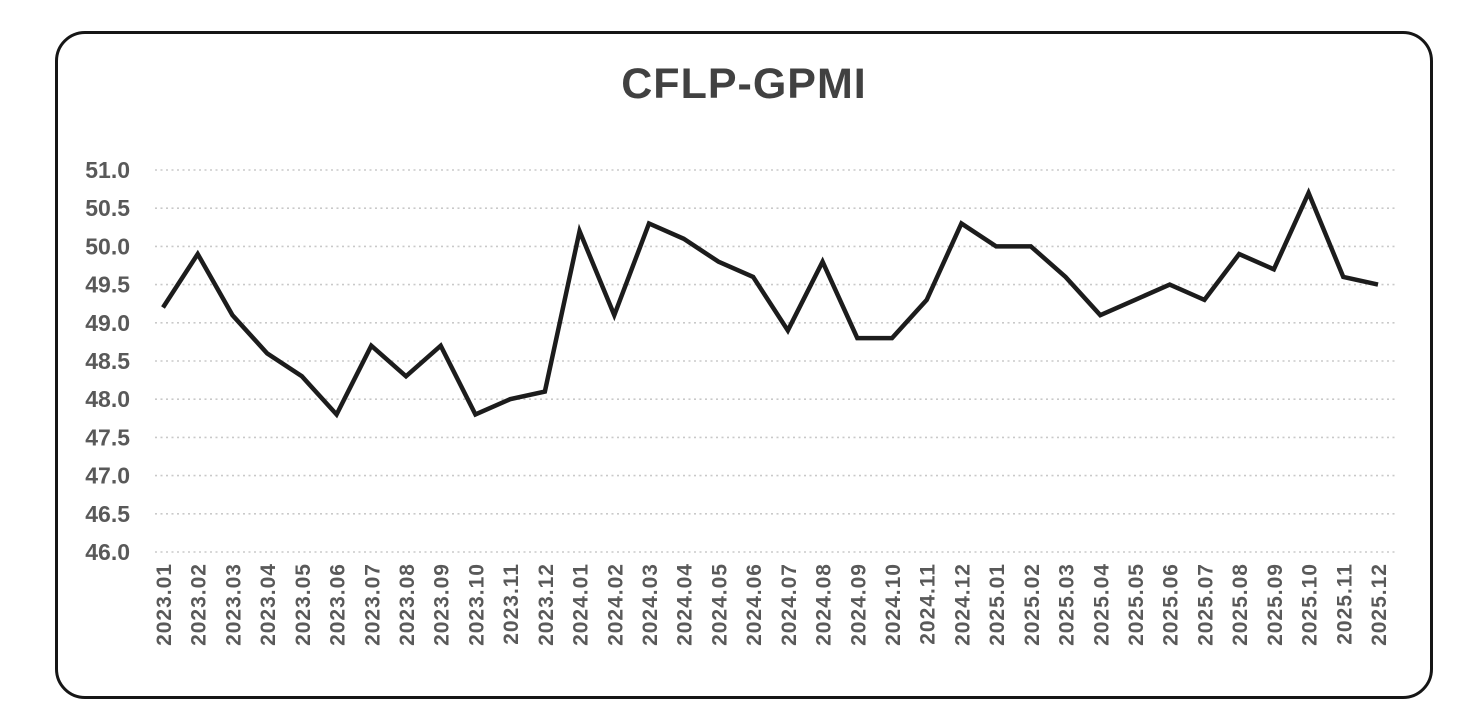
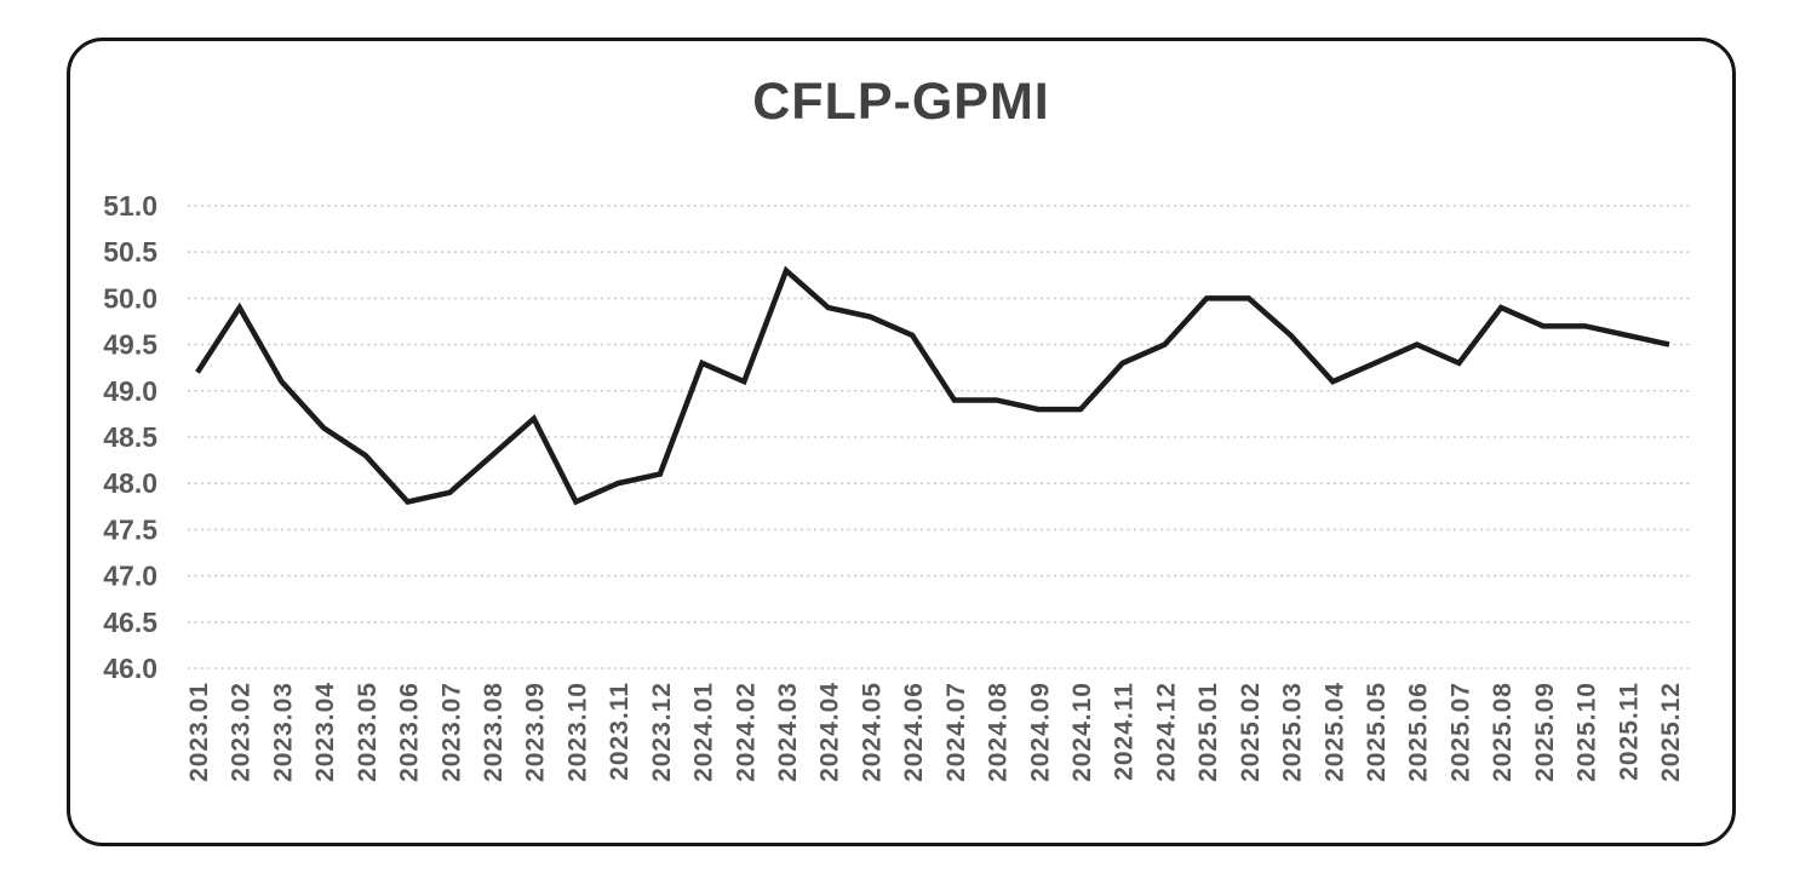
2023.07: 48.7 -> 47.9
2024.01: 50.2 -> 49.3
2024.04: 50.1 -> 49.9
2024.08: 49.8 -> 48.9
2024.12: 50.3 -> 49.5
2025.10: 50.7 -> 49.7
